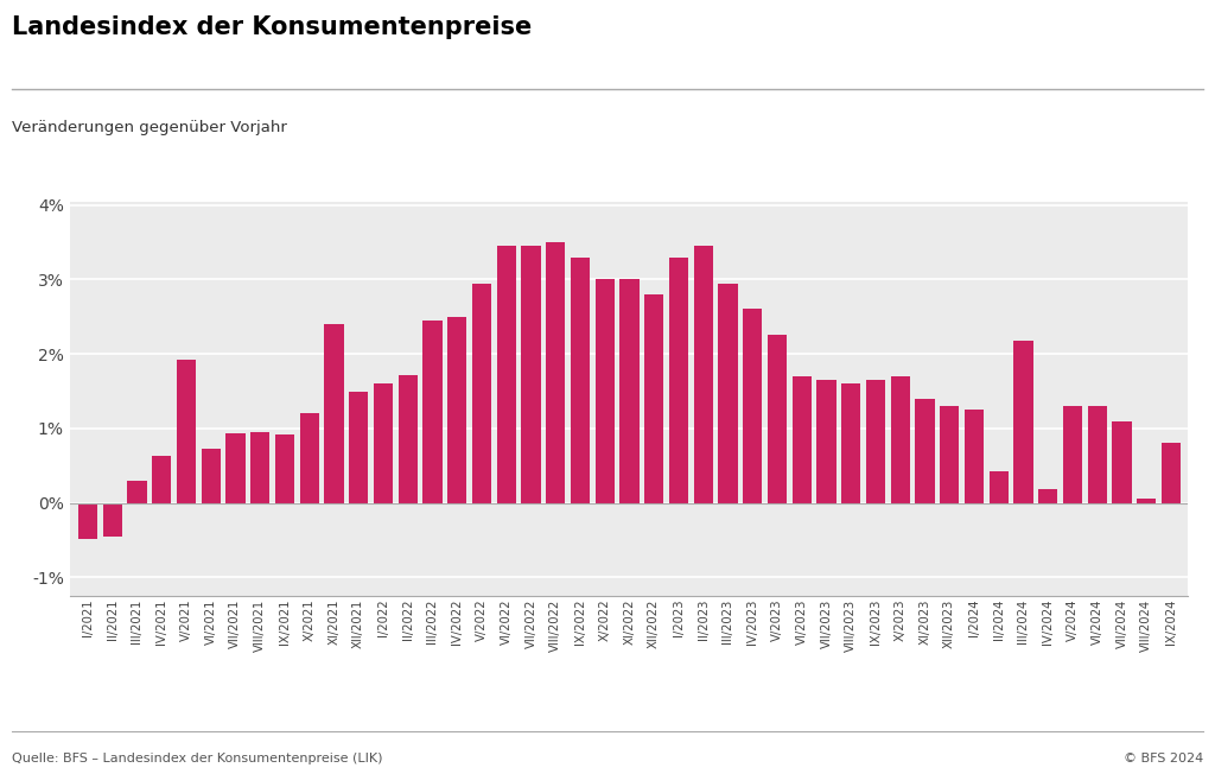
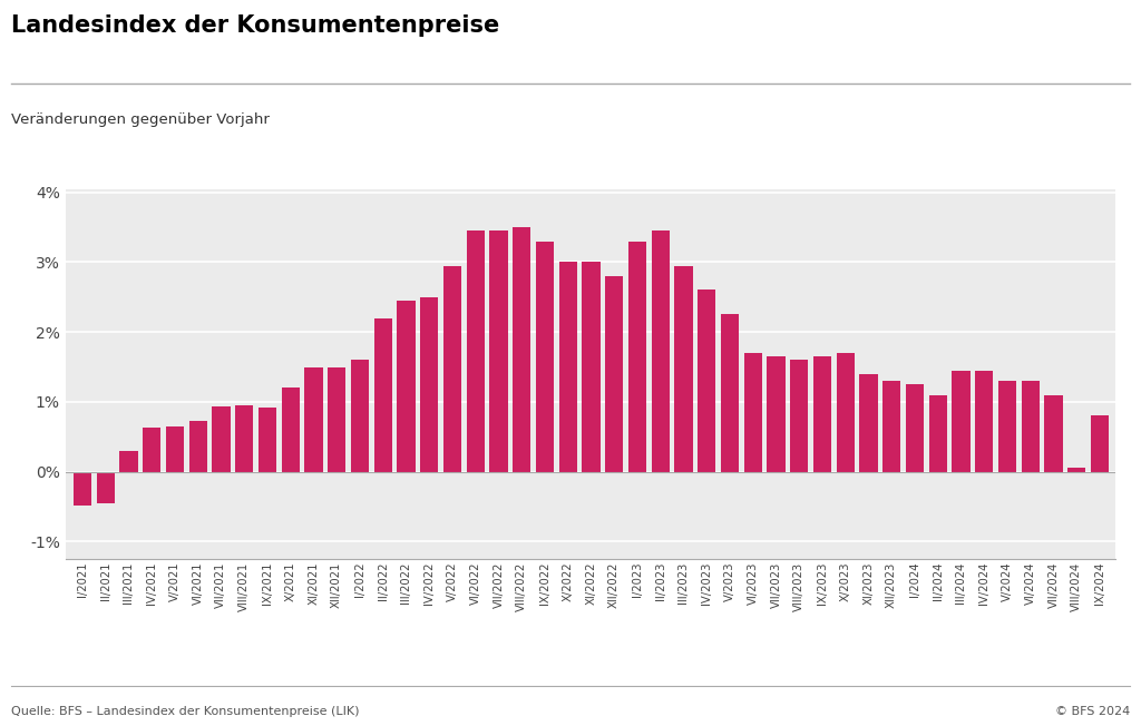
V/2021: 1.92% -> 0.65%
XI/2021: 2.40% -> 1.50%
II/2022: 1.72% -> 2.20%
II/2024: 0.42% -> 1.10%
III/2024: 2.18% -> 1.45%
IV/2024: 0.18% -> 1.45%
